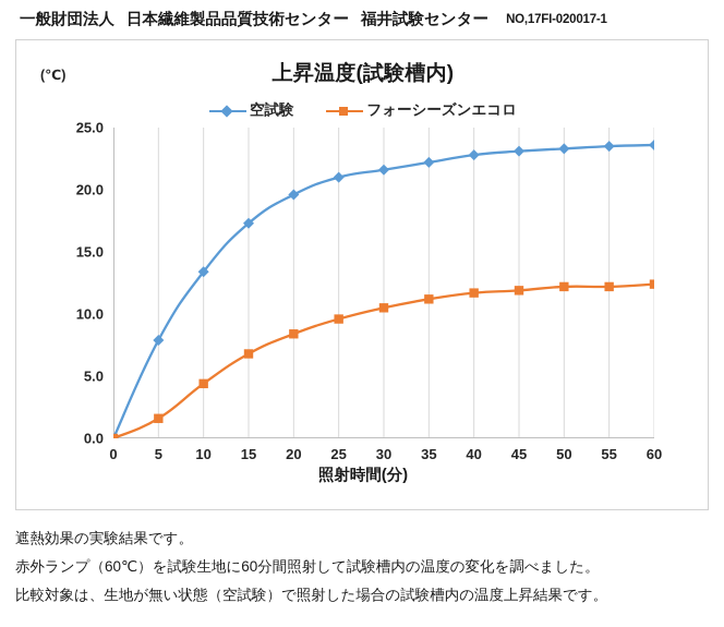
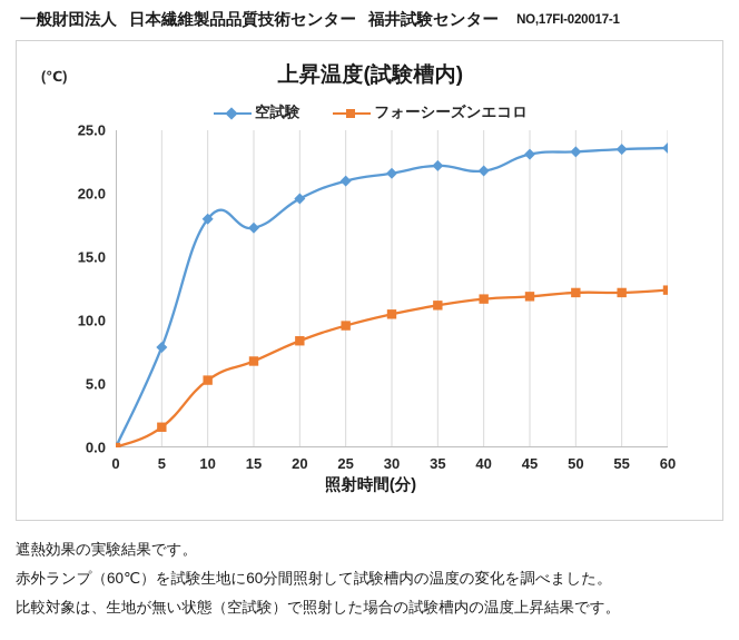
空試験/10: 13.4 -> 18.0
フォーシーズンエコロ/10: 4.4 -> 5.3
空試験/40: 22.8 -> 21.8
